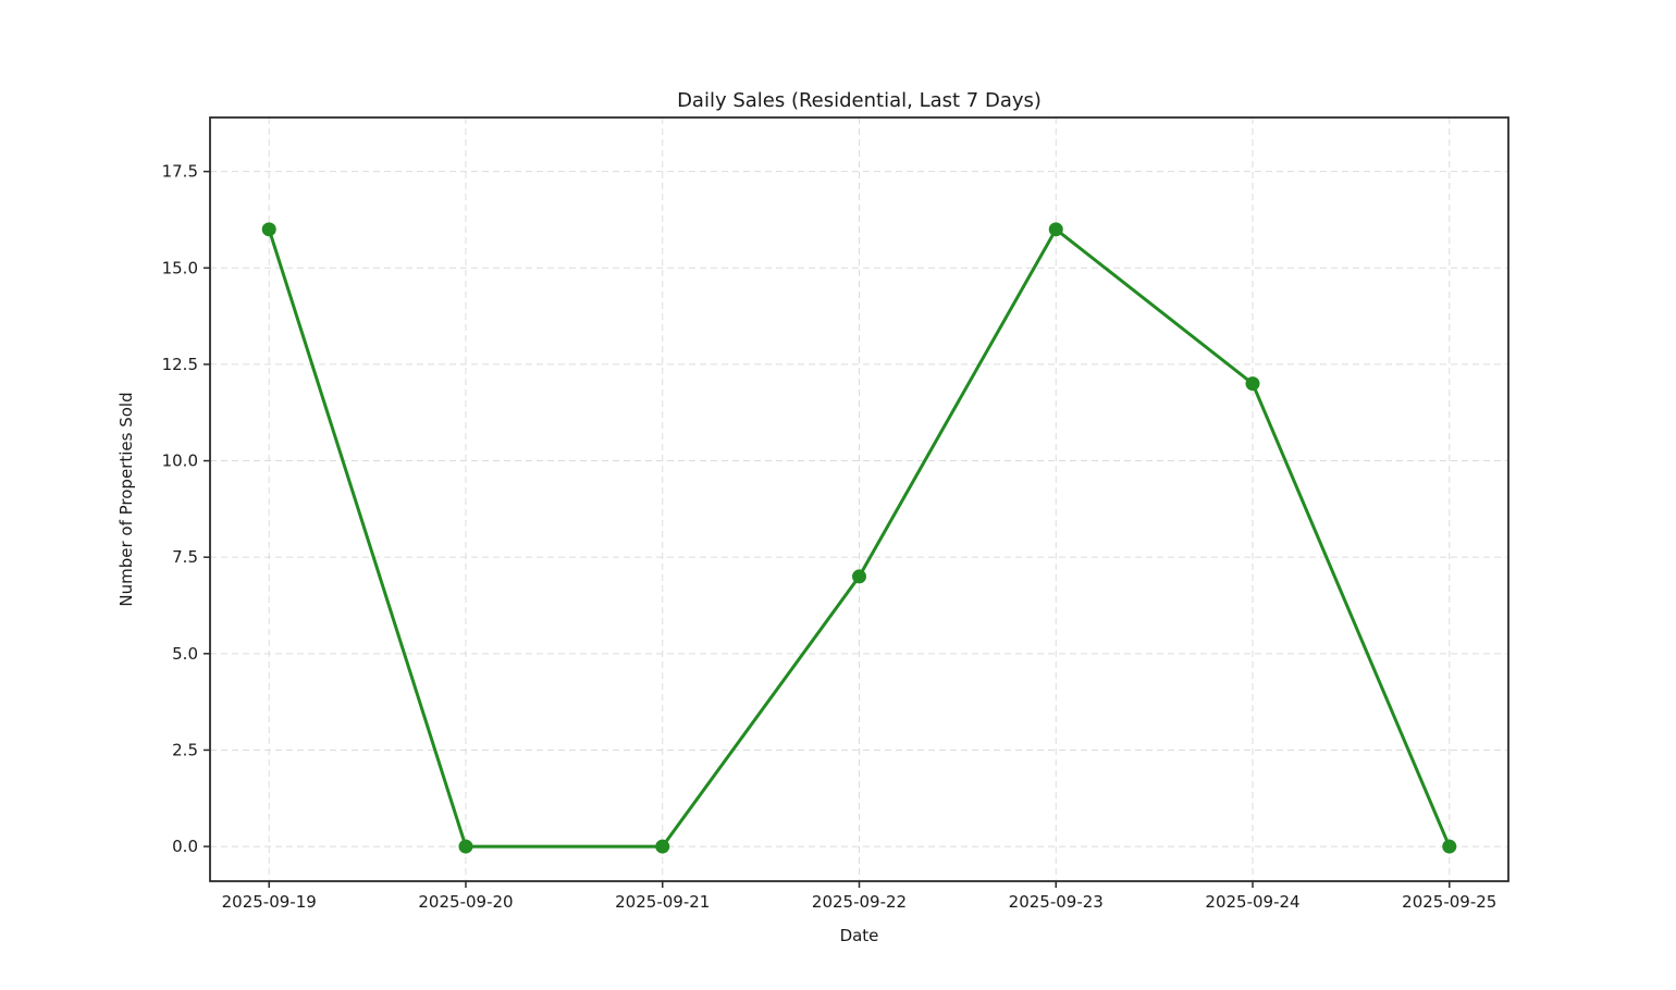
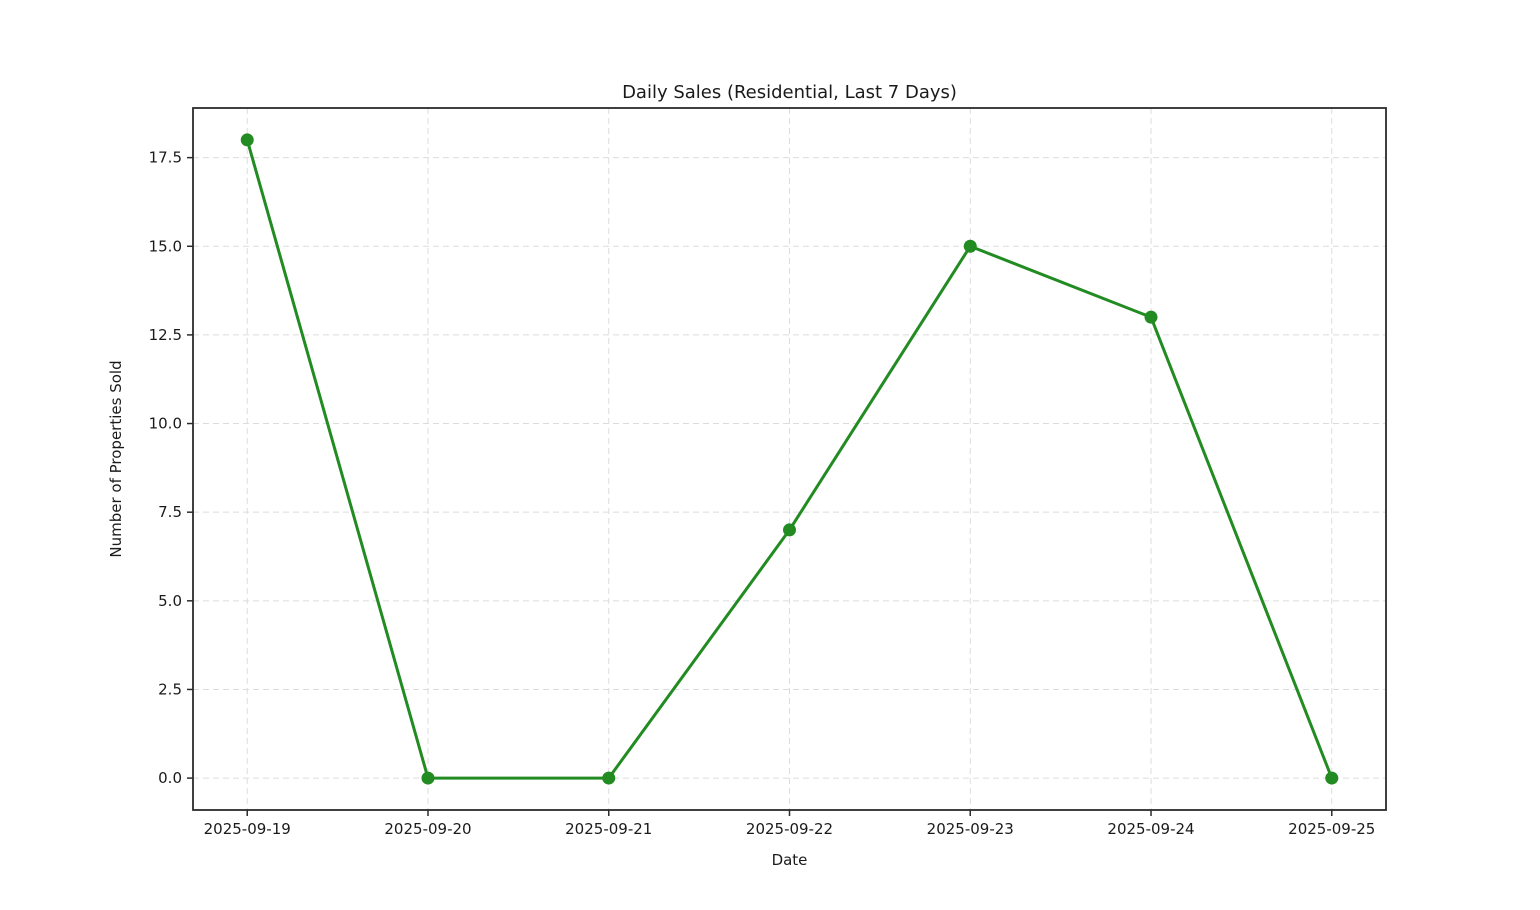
2025-09-19: 16 -> 18
2025-09-23: 16 -> 15
2025-09-24: 12 -> 13
